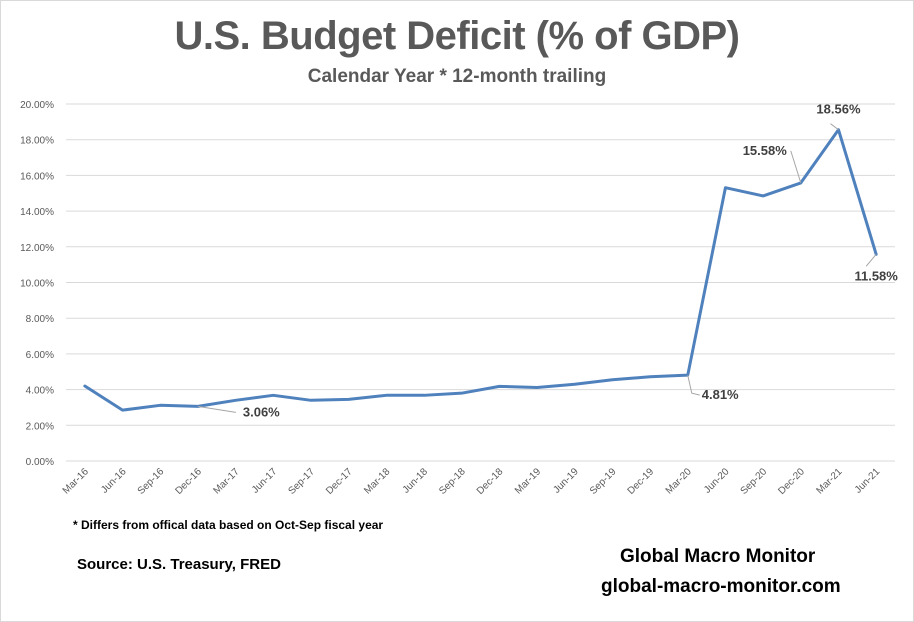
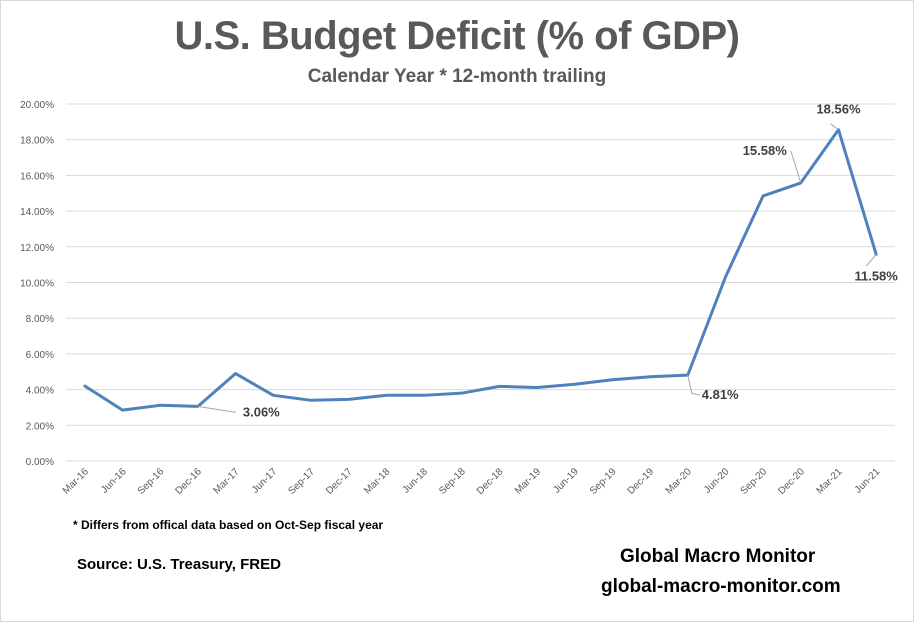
Mar-17: 3.4% -> 4.9%
Jun-20: 15.3% -> 10.3%
